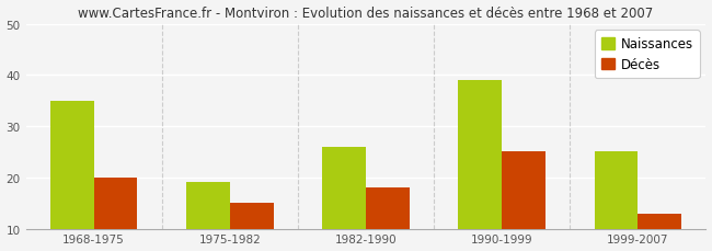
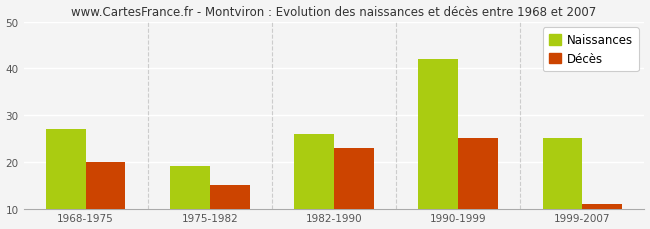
Naissances/1968-1975: 35 -> 27
Décès/1982-1990: 18 -> 23
Naissances/1990-1999: 39 -> 42
Décès/1999-2007: 13 -> 11
